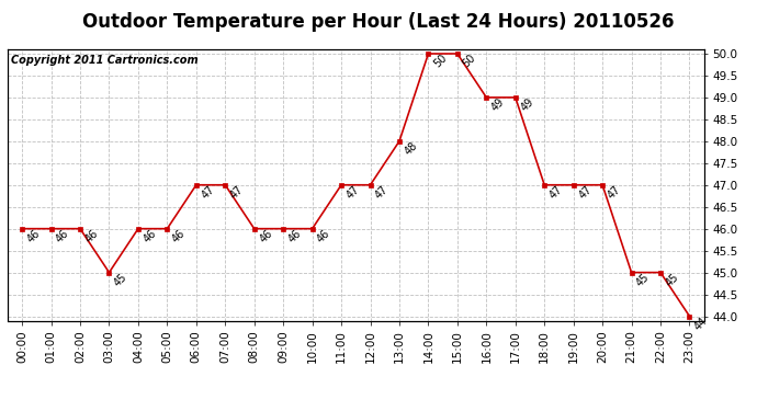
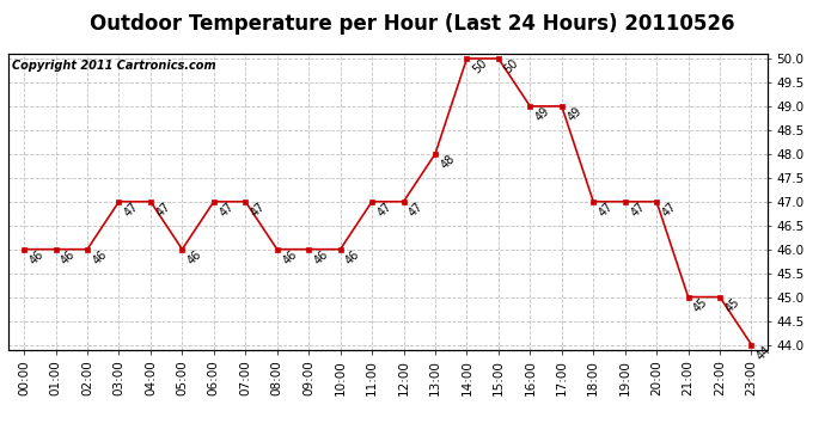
03:00: 45 -> 47
04:00: 46 -> 47
